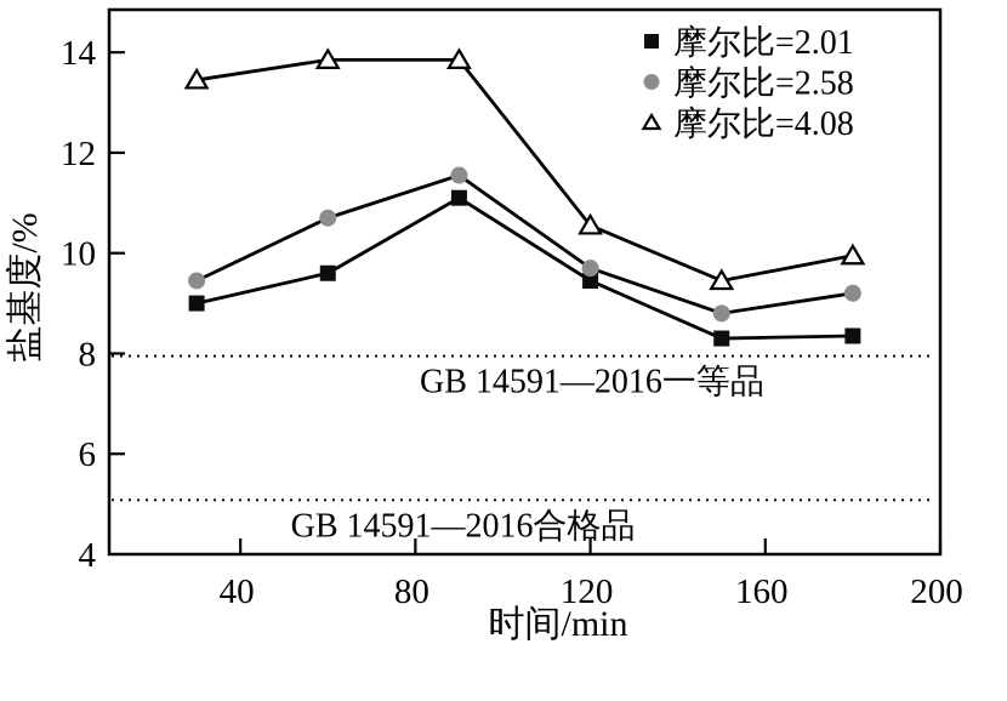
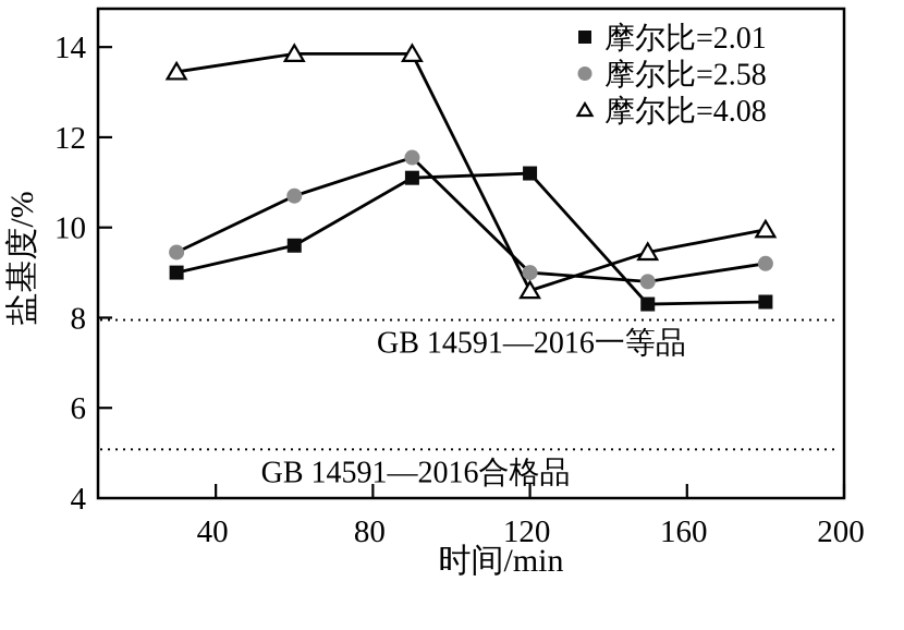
摩尔比=2.01/120: 9.4 -> 11.2
摩尔比=2.58/120: 9.7 -> 9.0
摩尔比=4.08/120: 10.6 -> 8.6
